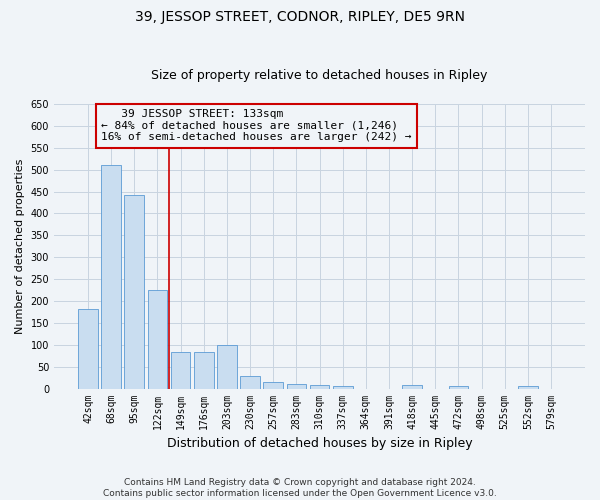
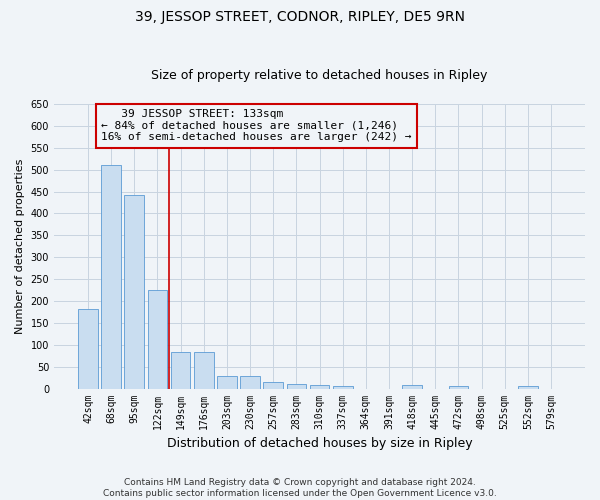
203sqm: 100 -> 28
